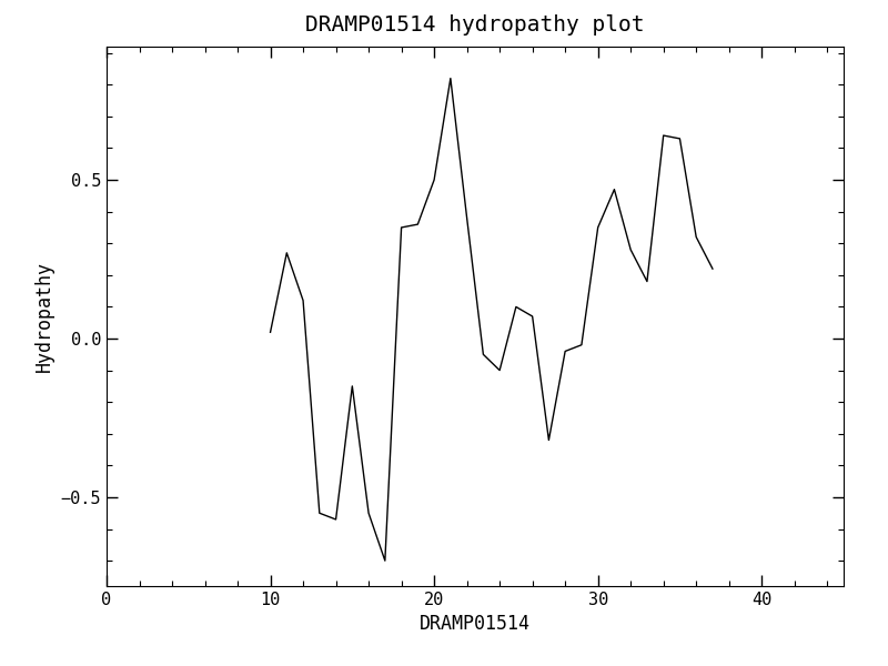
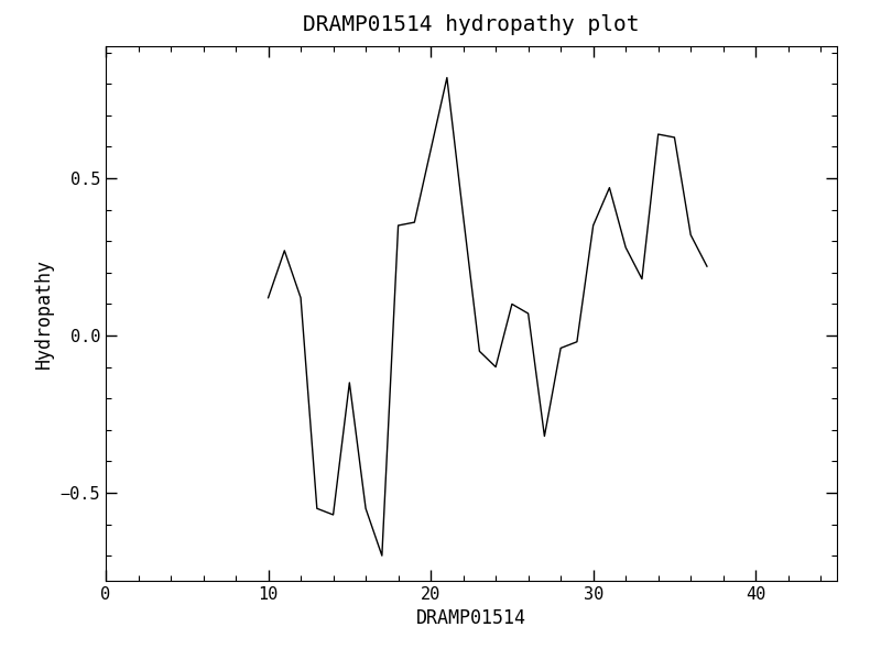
10: 0.02 -> 0.12
20: 0.50 -> 0.59
